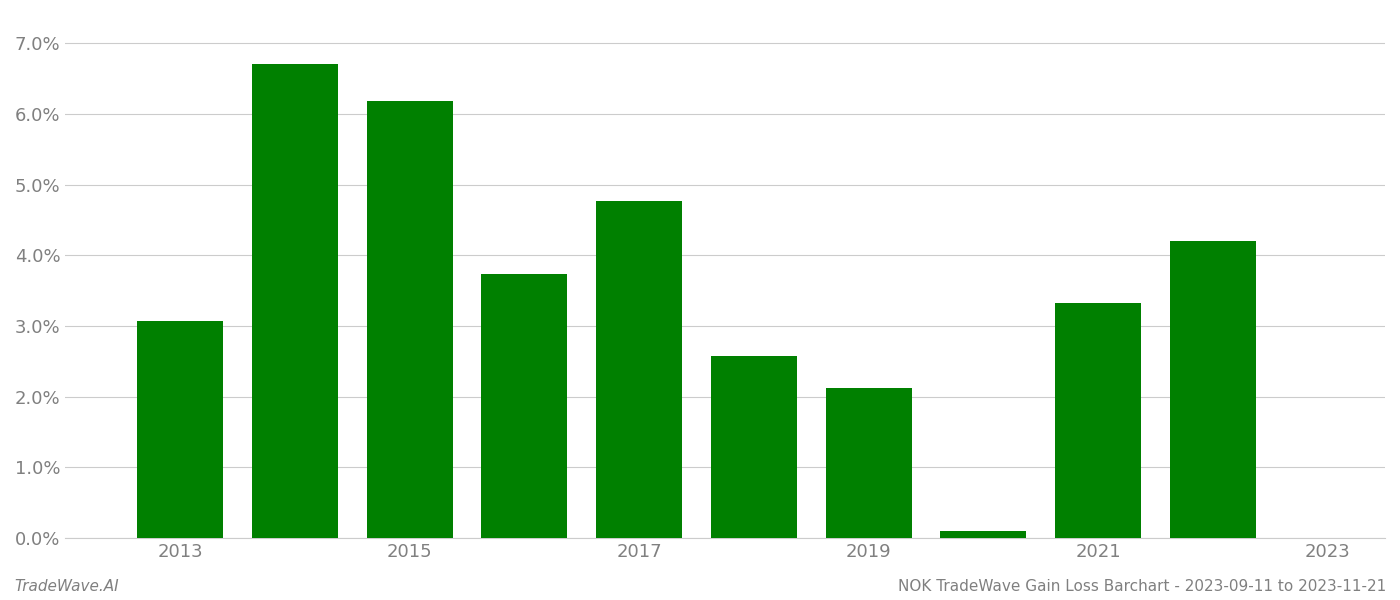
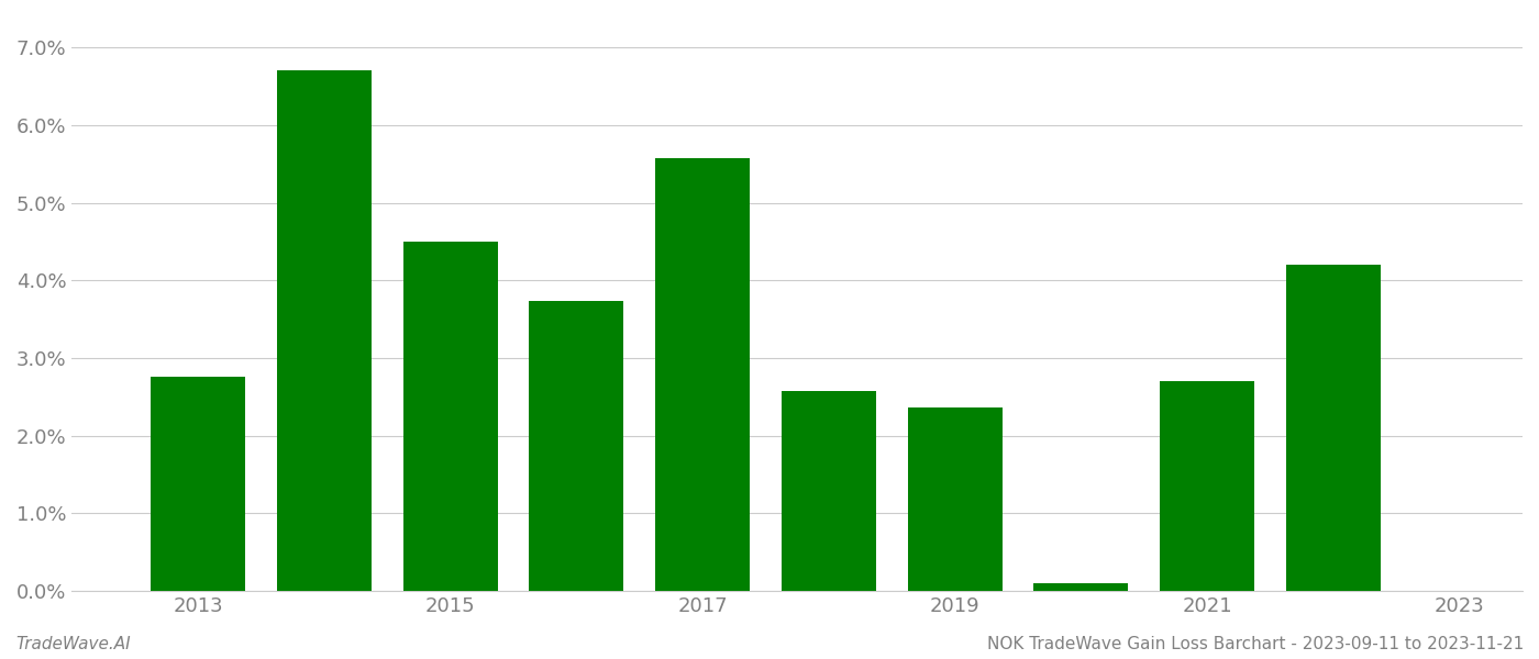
2013: 3.07% -> 2.76%
2015: 6.18% -> 4.50%
2017: 4.77% -> 5.58%
2019: 2.13% -> 2.36%
2021: 3.33% -> 2.70%
